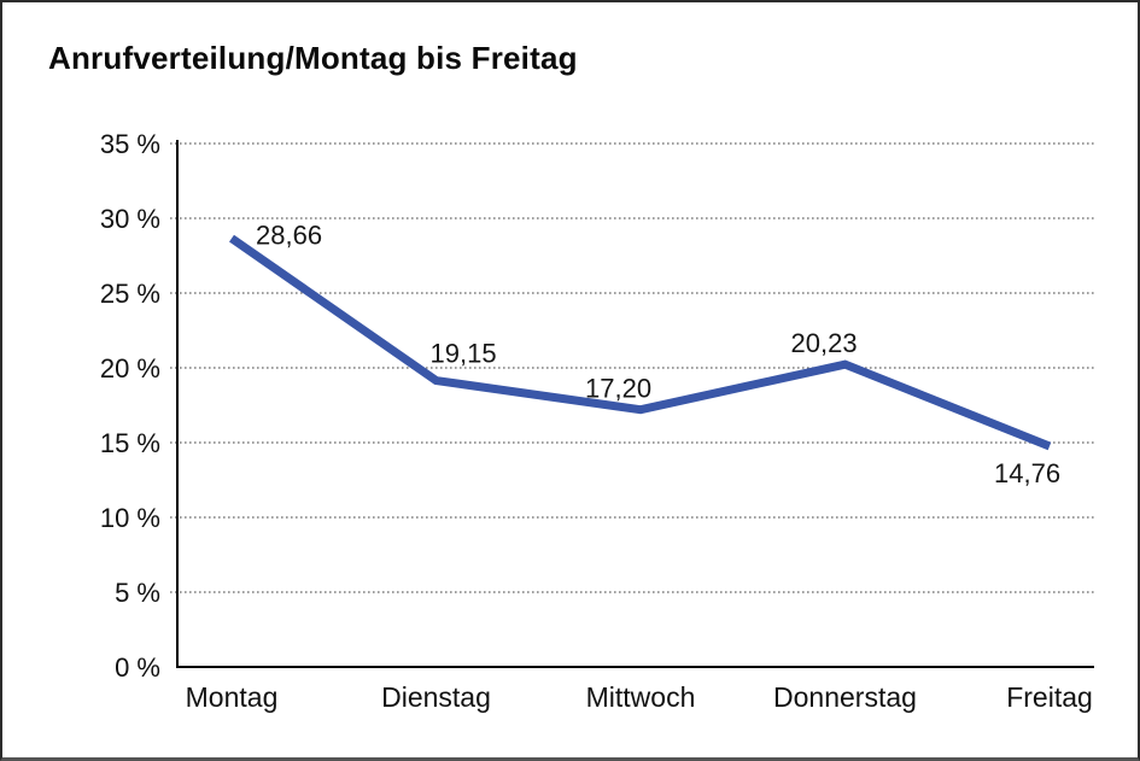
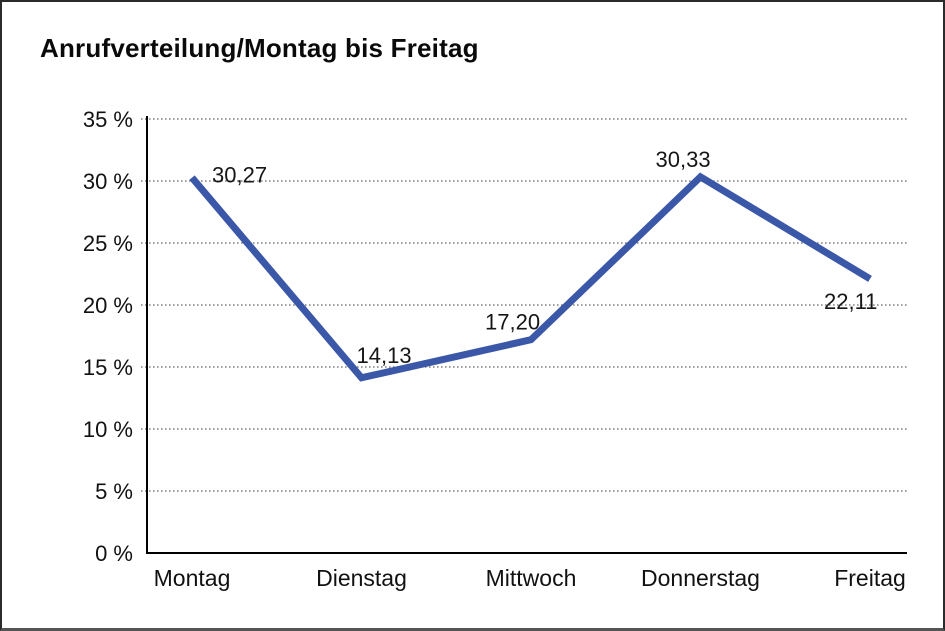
Montag: 28,66 -> 30,27
Dienstag: 19,15 -> 14,13
Donnerstag: 20,23 -> 30,33
Freitag: 14,76 -> 22,11
